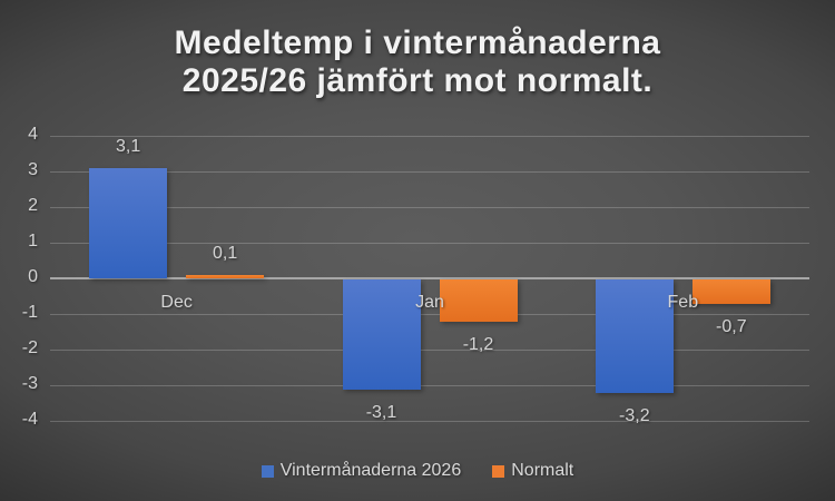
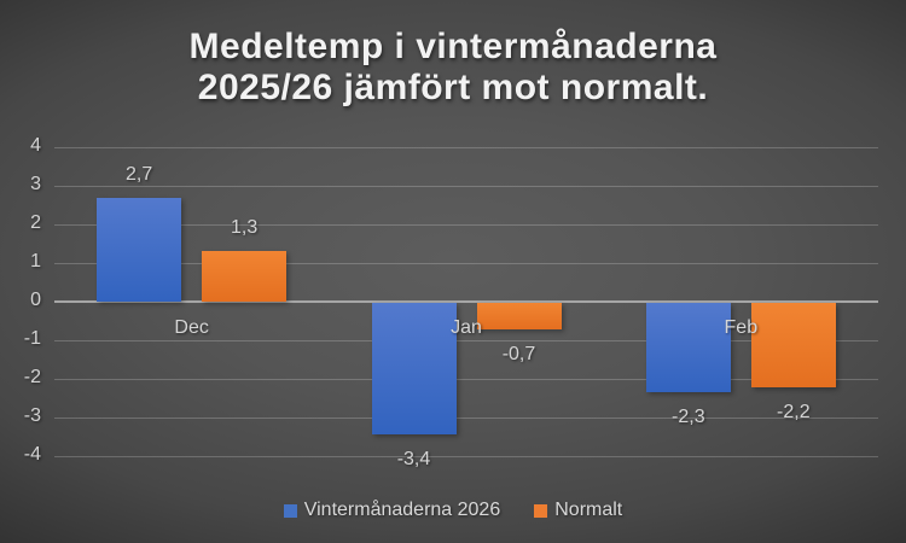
Vintermånaderna 2026/Dec: 3,1 -> 2,7
Normalt/Dec: 0,1 -> 1,3
Vintermånaderna 2026/Jan: -3,1 -> -3,4
Normalt/Jan: -1,2 -> -0,7
Vintermånaderna 2026/Feb: -3,2 -> -2,3
Normalt/Feb: -0,7 -> -2,2
